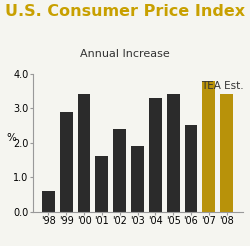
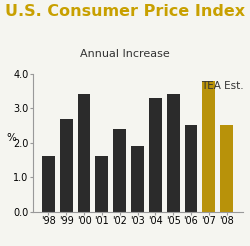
'98: 0.6 -> 1.6
'99: 2.9 -> 2.7
'08: 3.4 -> 2.5
